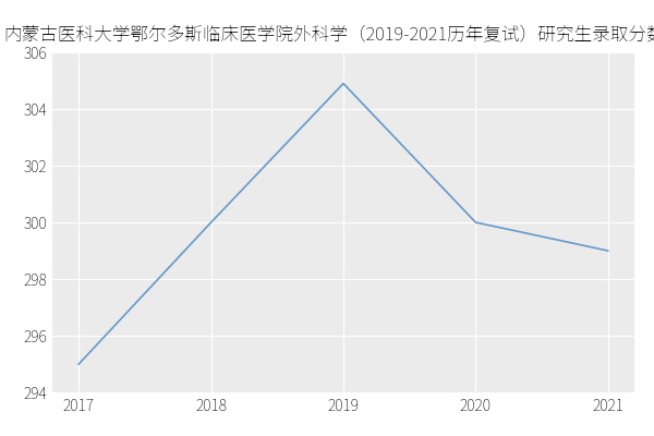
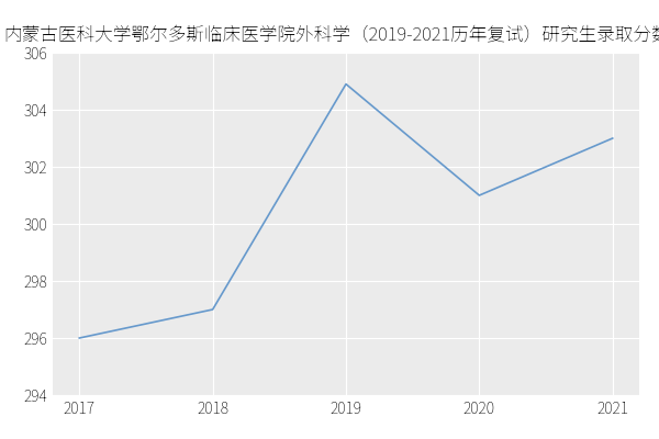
2017: 295.0 -> 296.0
2018: 300.0 -> 297.0
2020: 300.0 -> 301.0
2021: 299.0 -> 303.0
